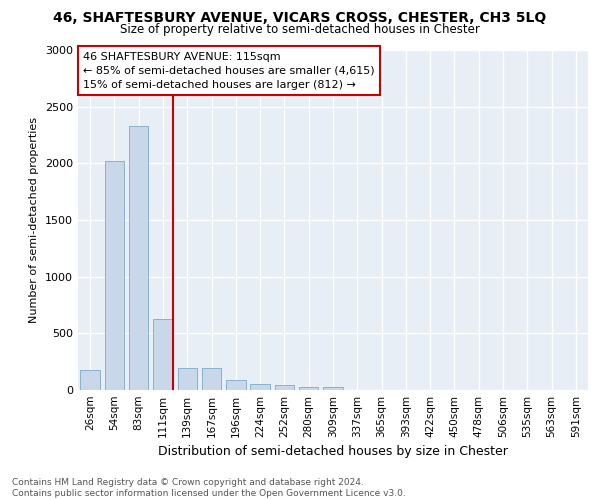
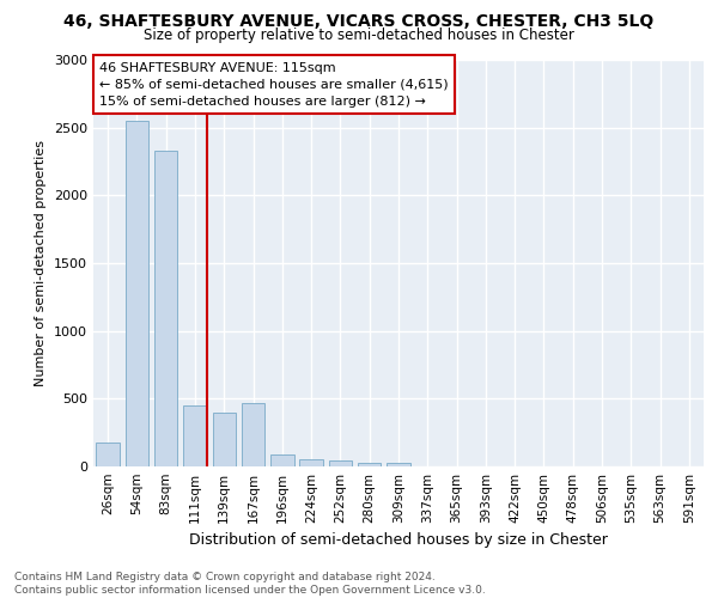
54sqm: 2020 -> 2550
111sqm: 630 -> 450
139sqm: 190 -> 400
167sqm: 190 -> 470
